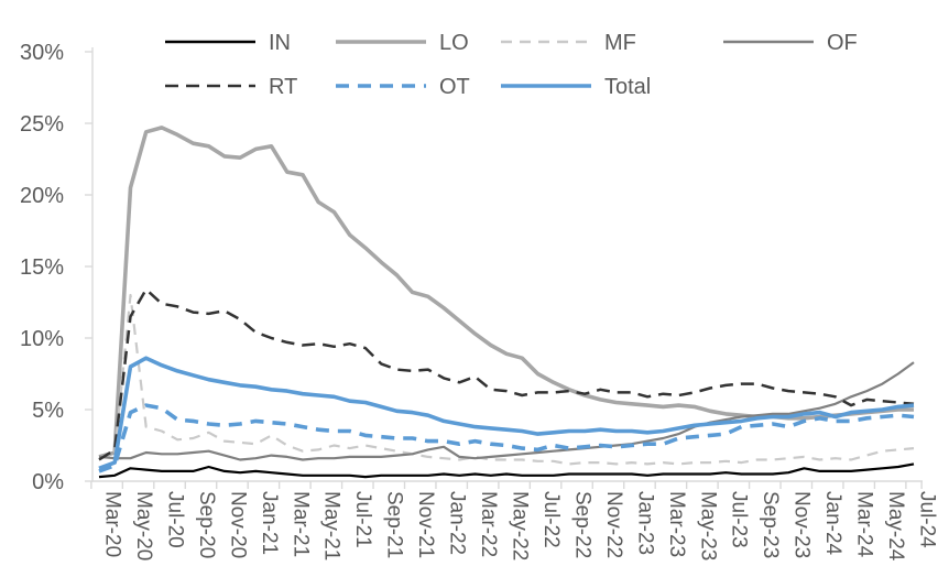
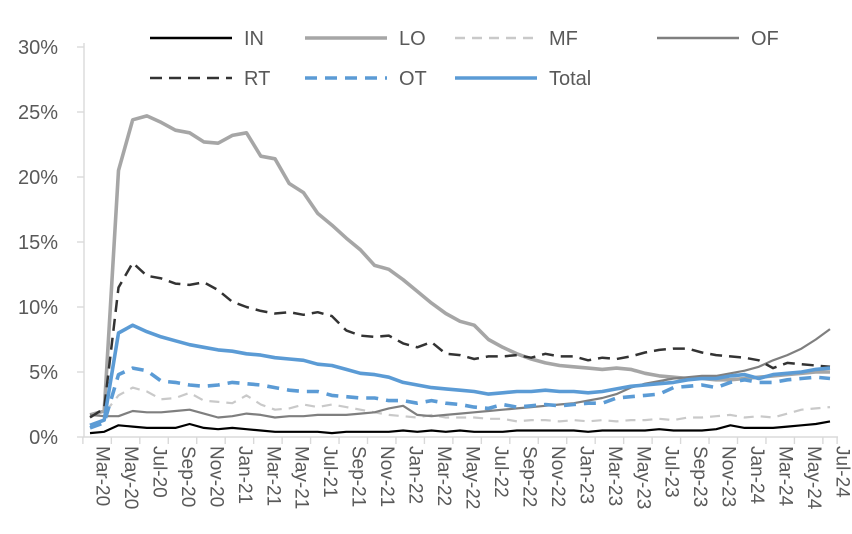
MF/May-20: 13.0% -> 3.2%
